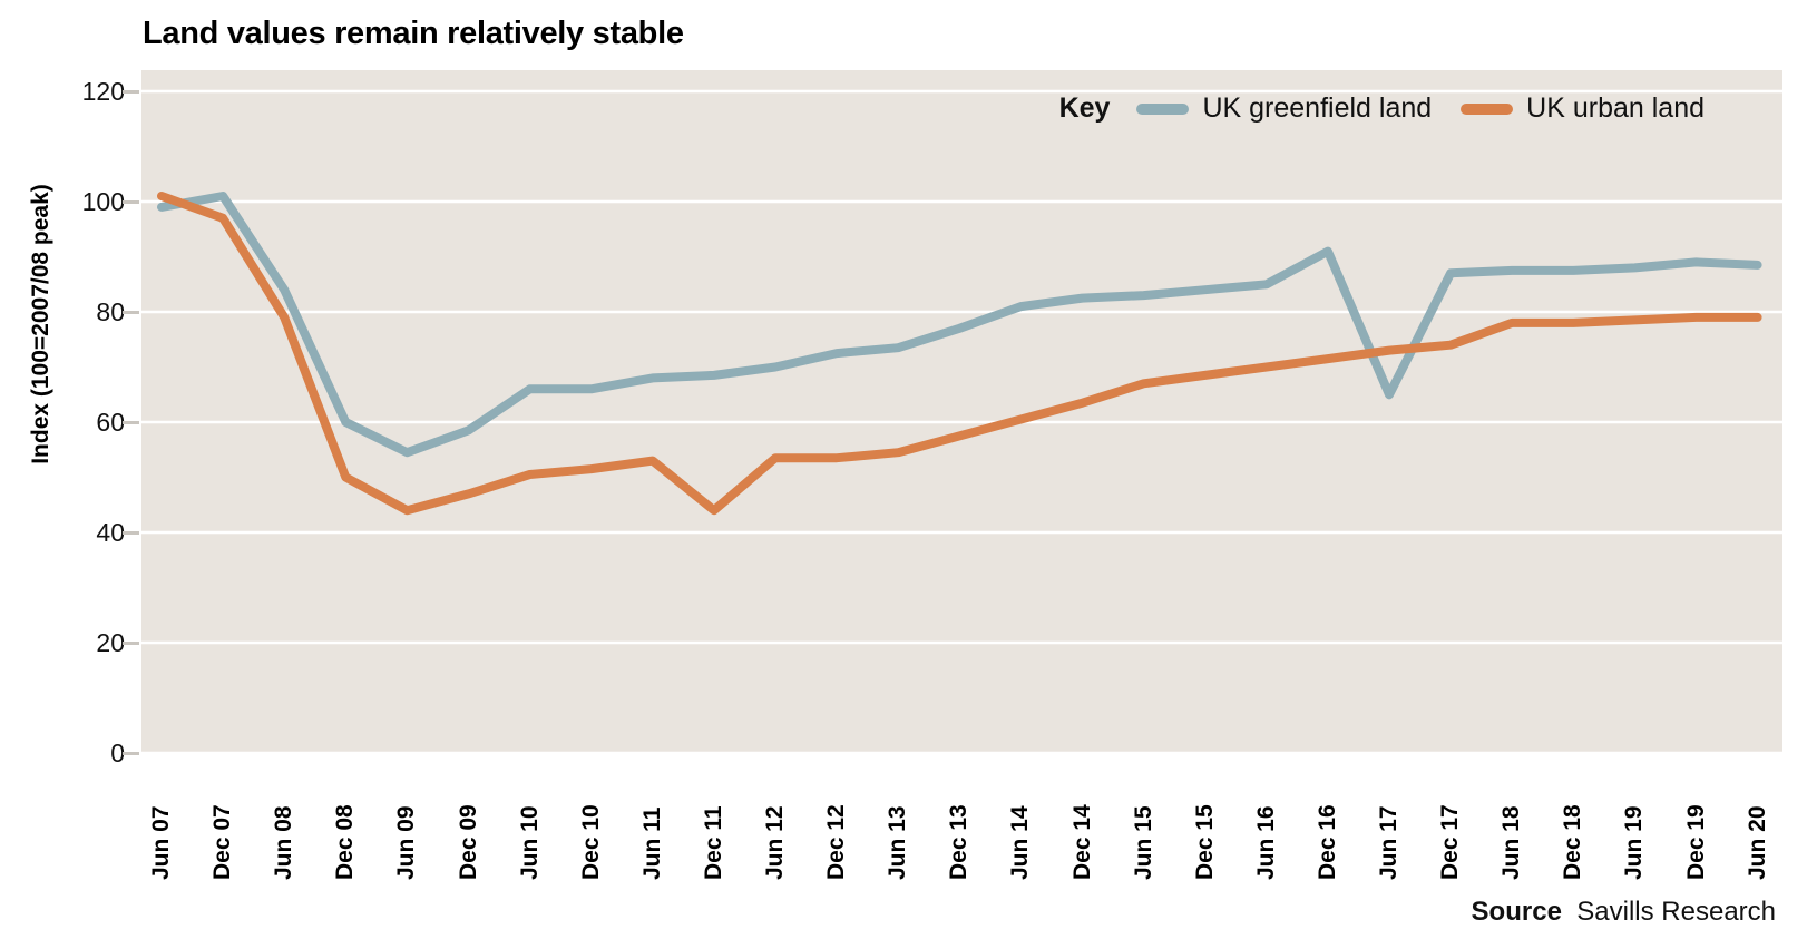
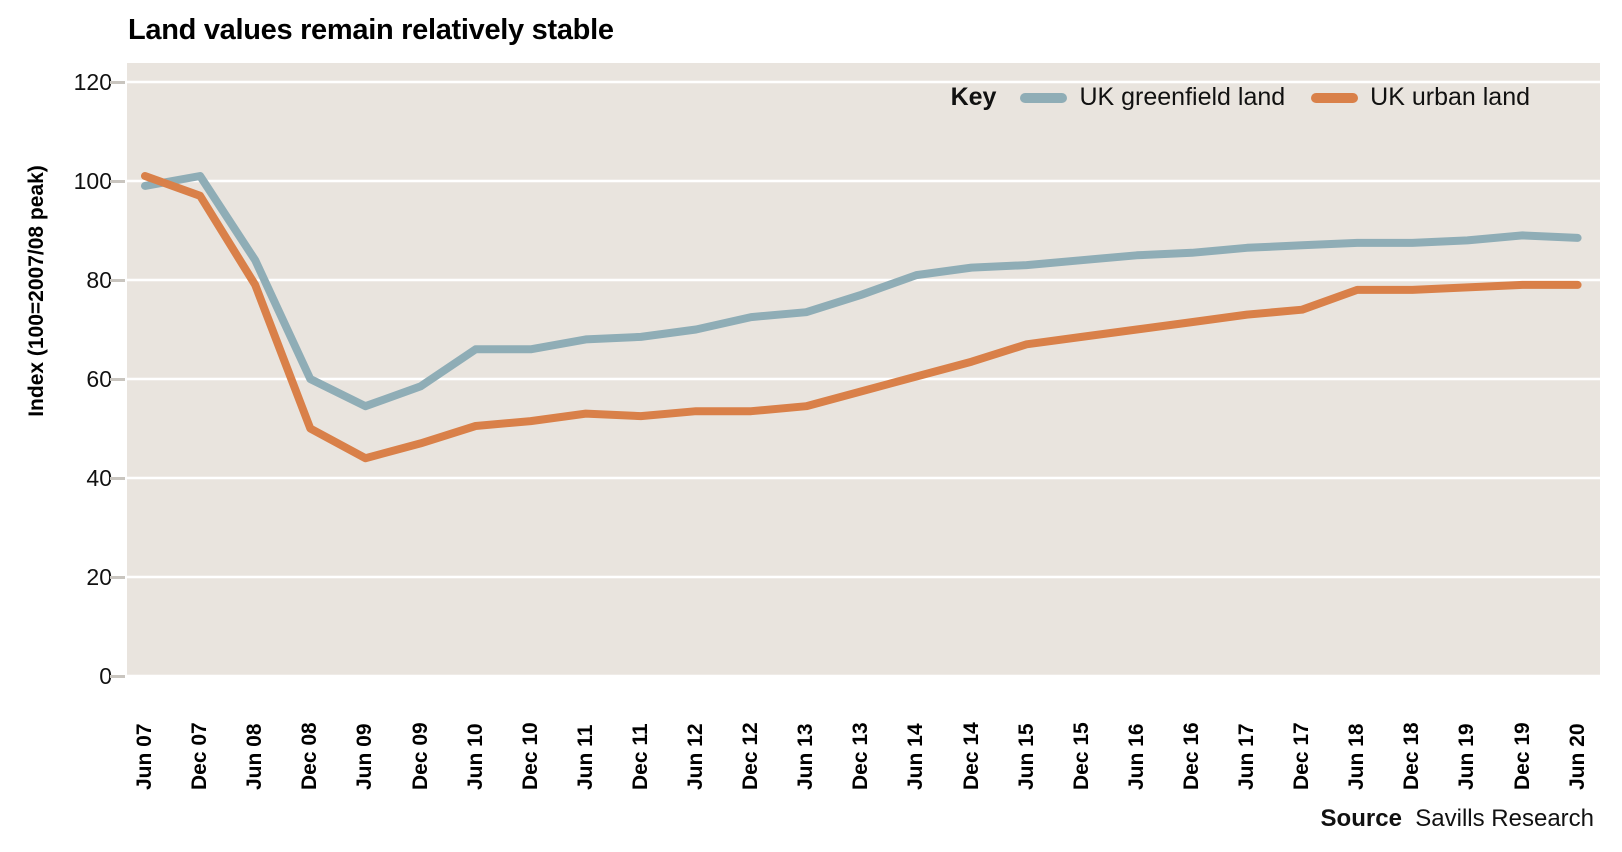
UK urban land/Dec 11: 44 -> 52
UK greenfield land/Dec 16: 91 -> 86
UK greenfield land/Jun 17: 65 -> 86
